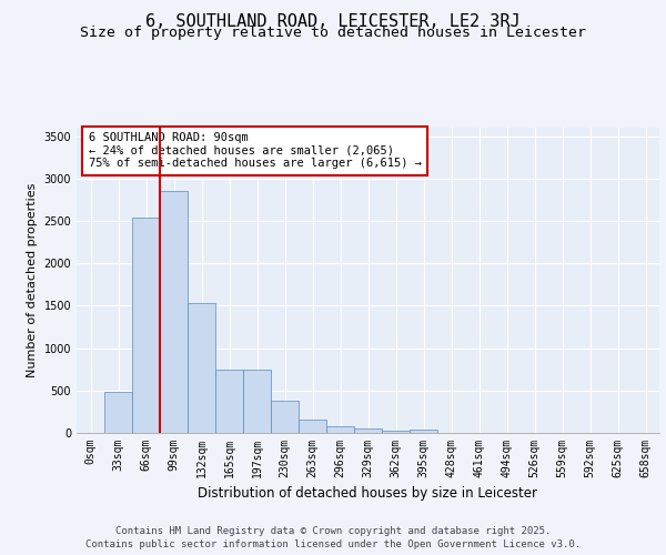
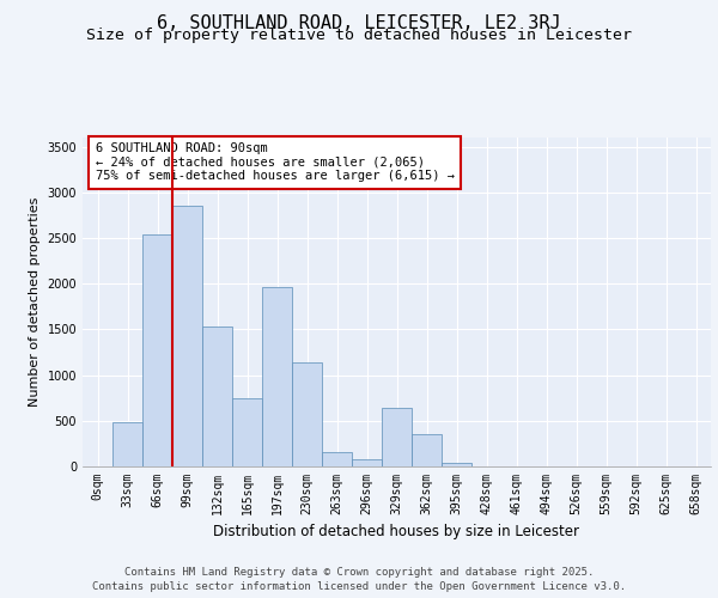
197sqm: 740 -> 1960
230sqm: 380 -> 1140
329sqm: 60 -> 640
362sqm: 30 -> 360
